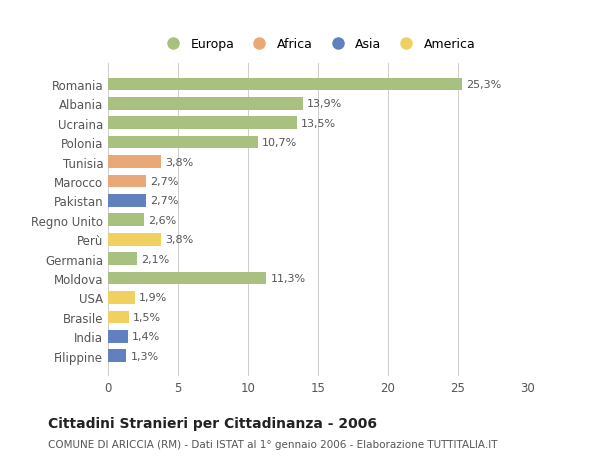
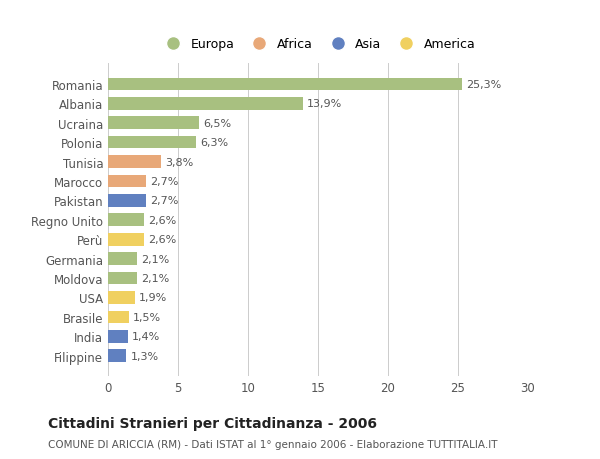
Ucraina: 13,5% -> 6,5%
Polonia: 10,7% -> 6,3%
Perù: 3,8% -> 2,6%
Moldova: 11,3% -> 2,1%
